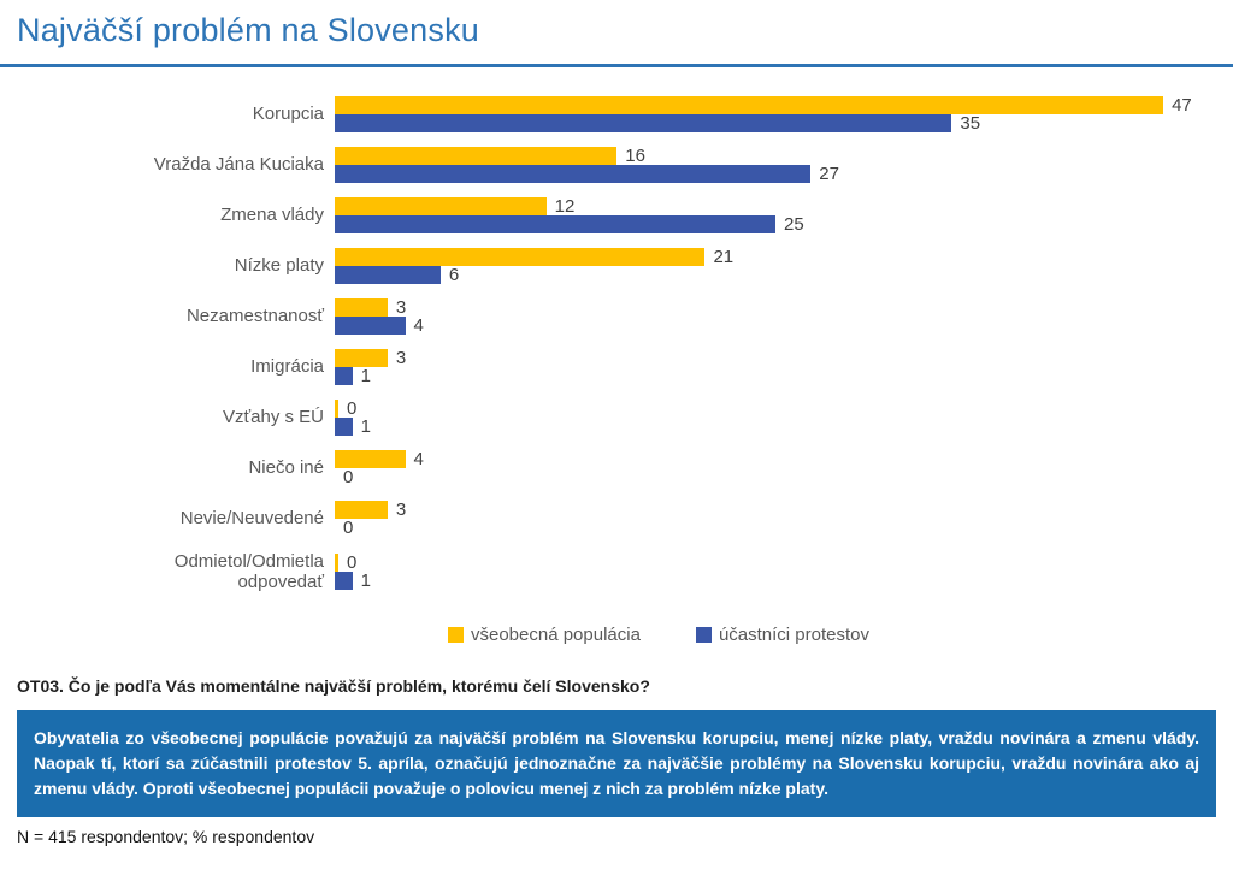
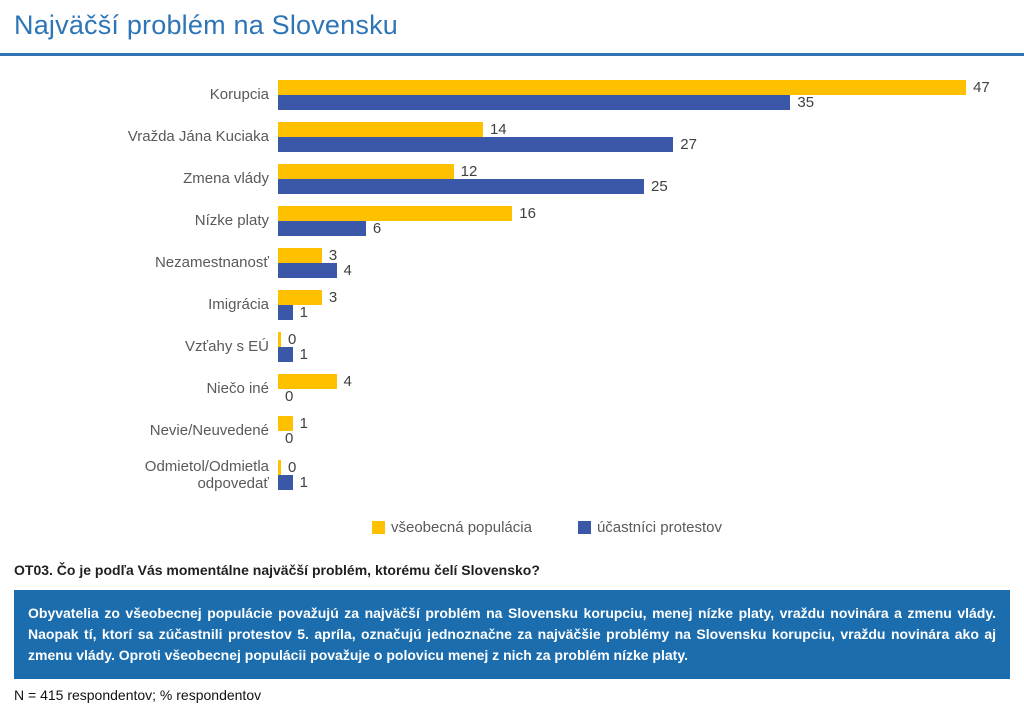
všeobecná populácia/Vražda Jána Kuciaka: 16 -> 14
všeobecná populácia/Nízke platy: 21 -> 16
všeobecná populácia/Nevie/Neuvedené: 3 -> 1
